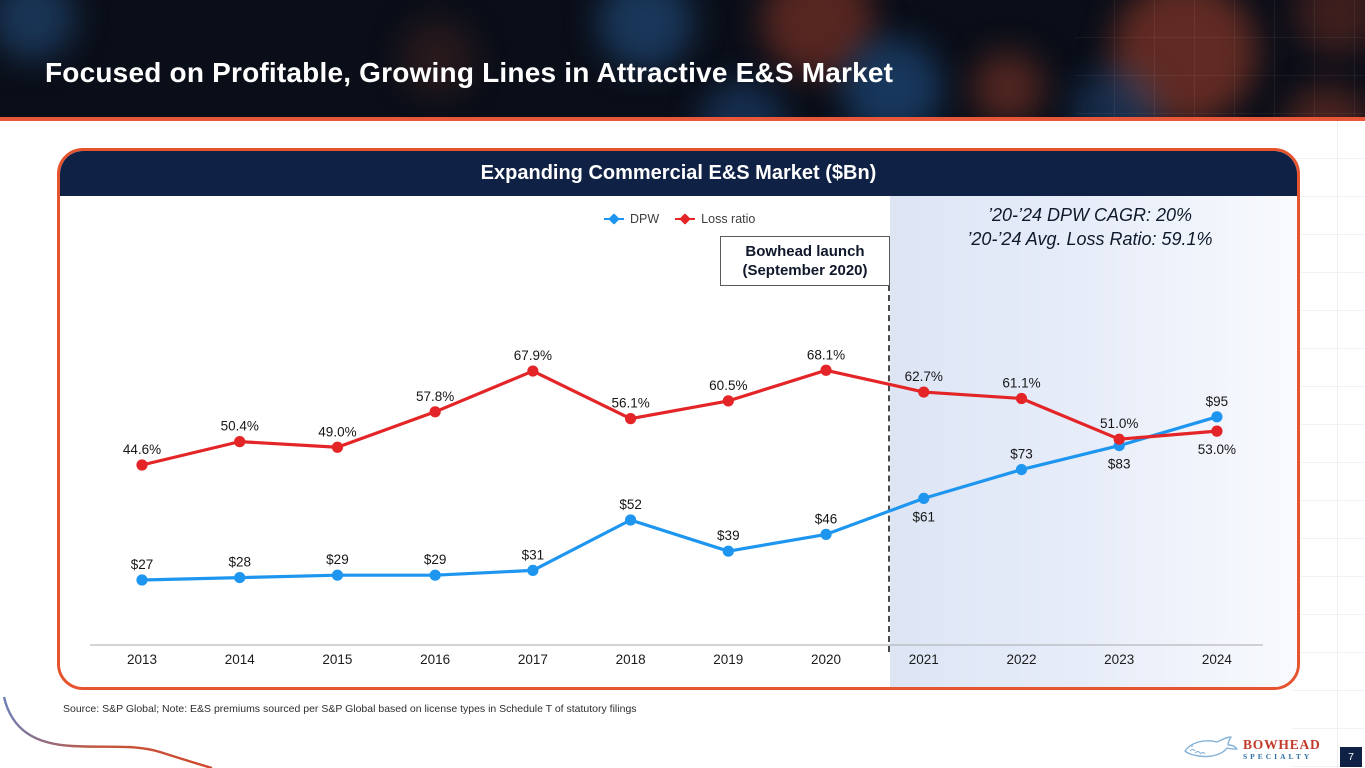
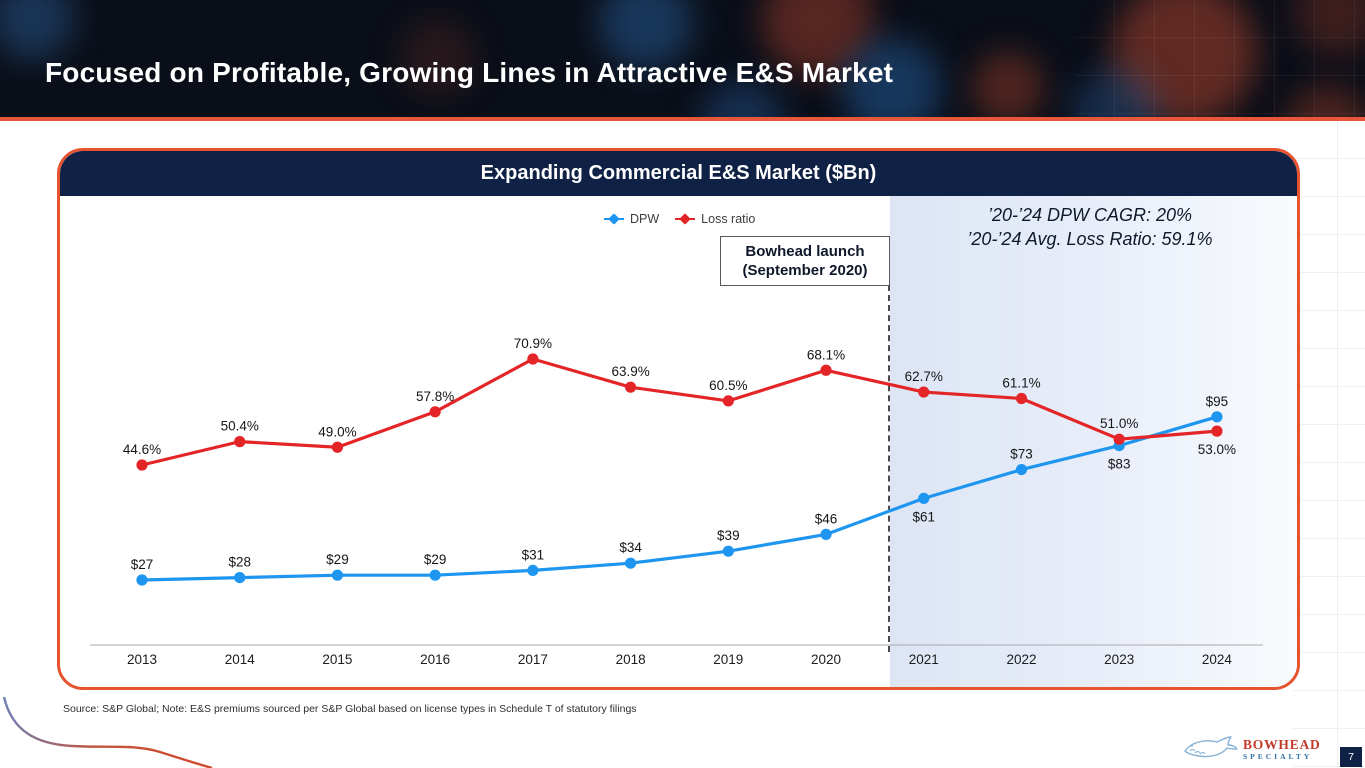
Loss ratio/2017: 67.9% -> 70.9%
DPW/2018: $52 -> $34
Loss ratio/2018: 56.1% -> 63.9%
